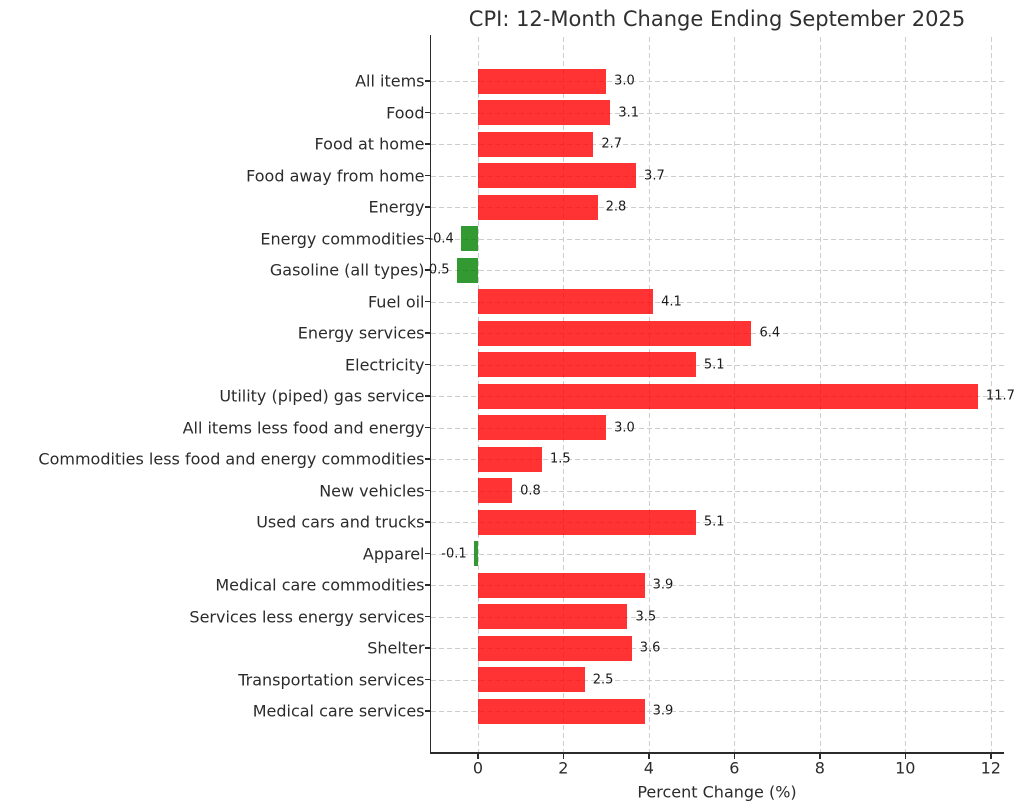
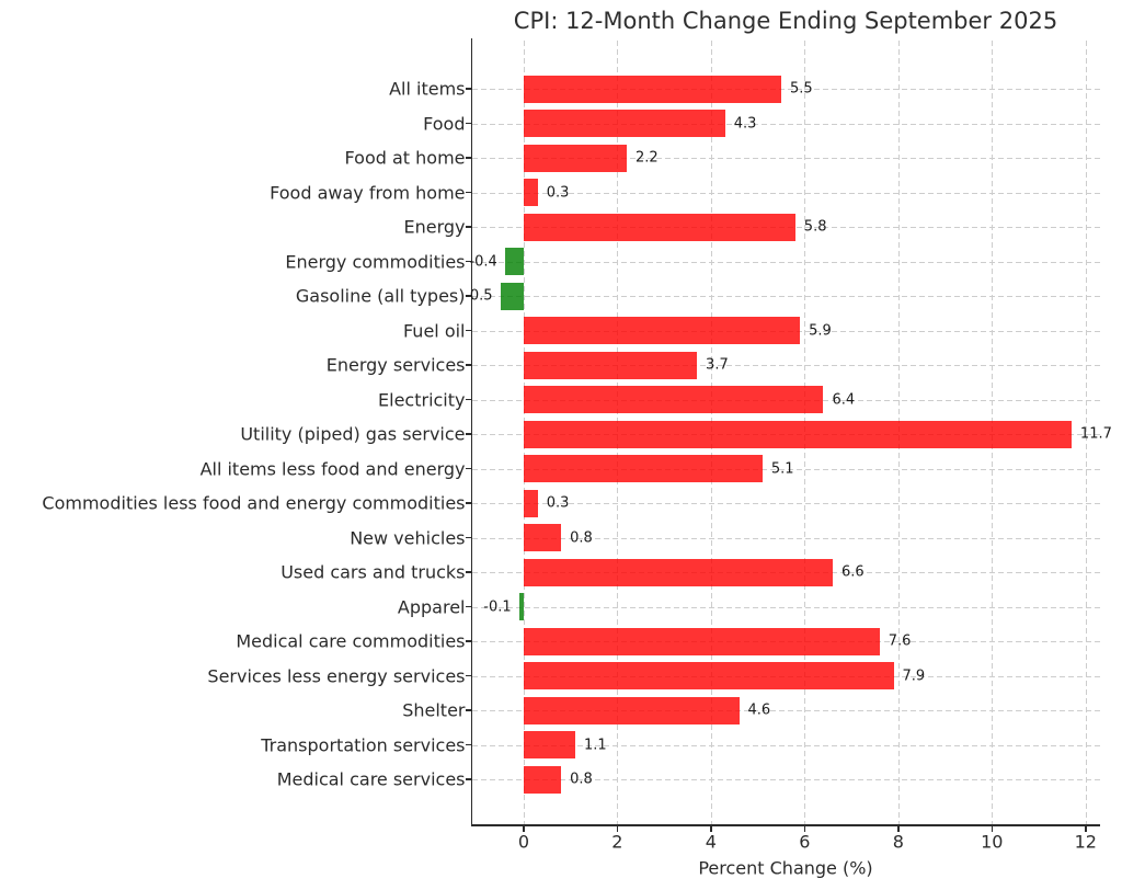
All items: 3.0 -> 5.5
Food: 3.1 -> 4.3
Food at home: 2.7 -> 2.2
Food away from home: 3.7 -> 0.3
Energy: 2.8 -> 5.8
Fuel oil: 4.1 -> 5.9
Energy services: 6.4 -> 3.7
Electricity: 5.1 -> 6.4
All items less food and energy: 3.0 -> 5.1
Commodities less food and energy commodities: 1.5 -> 0.3
Used cars and trucks: 5.1 -> 6.6
Medical care commodities: 3.9 -> 7.6
Services less energy services: 3.5 -> 7.9
Shelter: 3.6 -> 4.6
Transportation services: 2.5 -> 1.1
Medical care services: 3.9 -> 0.8
